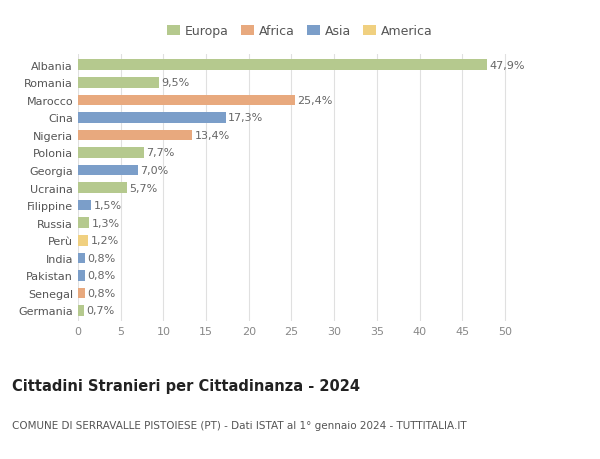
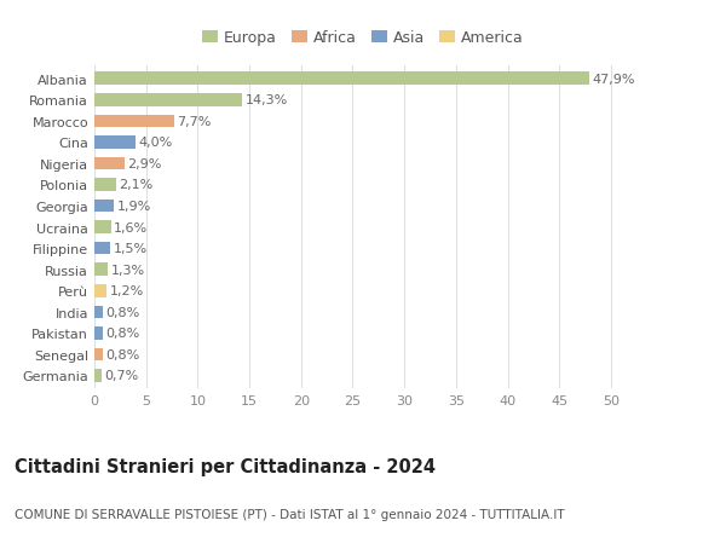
Romania: 9,5% -> 14,3%
Marocco: 25,4% -> 7,7%
Cina: 17,3% -> 4,0%
Nigeria: 13,4% -> 2,9%
Polonia: 7,7% -> 2,1%
Georgia: 7,0% -> 1,9%
Ucraina: 5,7% -> 1,6%
